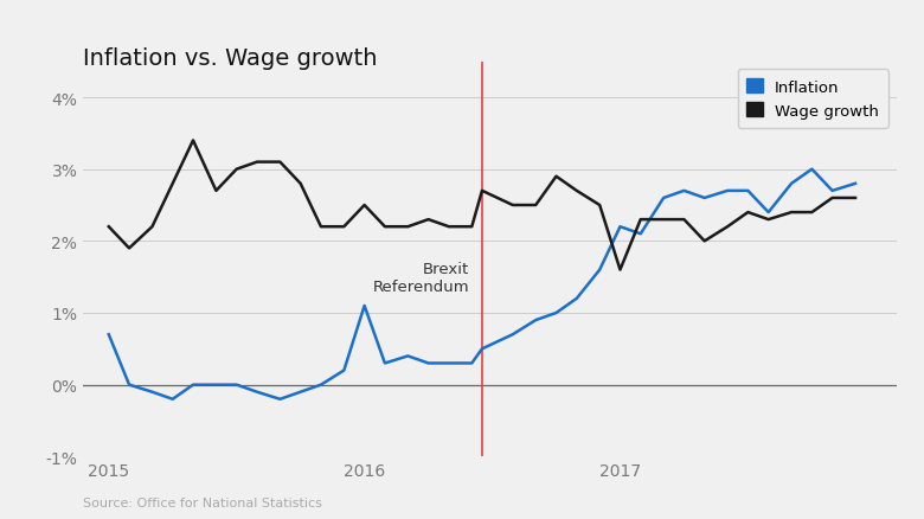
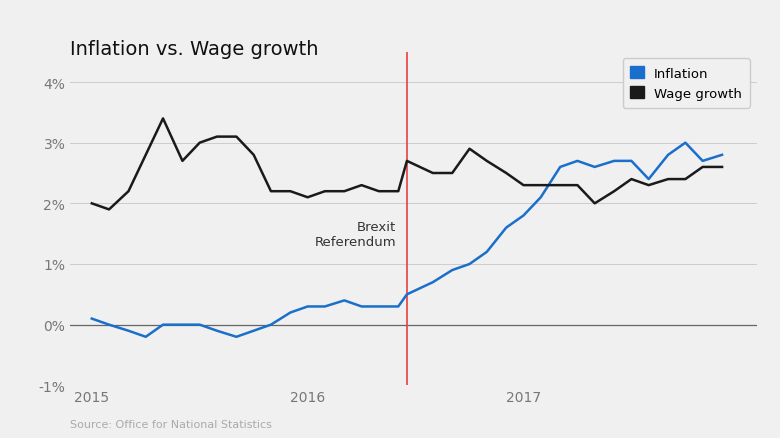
Inflation/2015: 0.7% -> 0.1%
Wage growth/2015: 2.2% -> 2.0%
Inflation/2016: 1.1% -> 0.3%
Wage growth/2016: 2.5% -> 2.1%
Inflation/2017: 2.2% -> 1.8%
Wage growth/2017: 1.6% -> 2.3%
